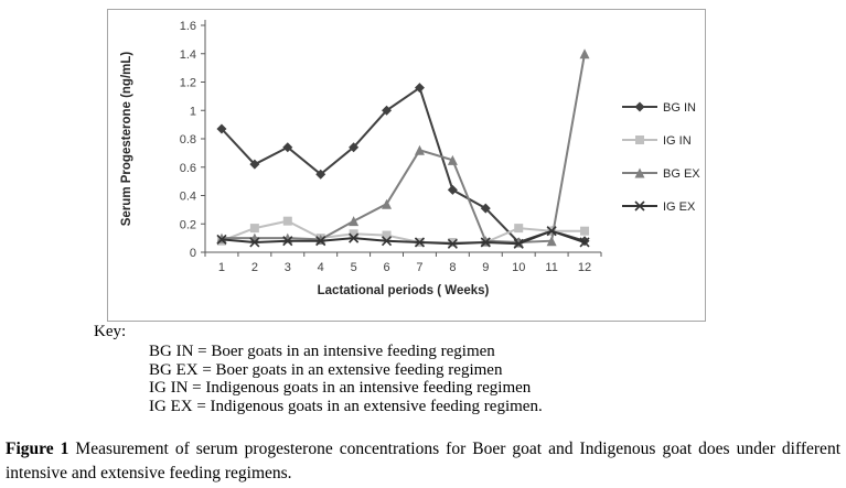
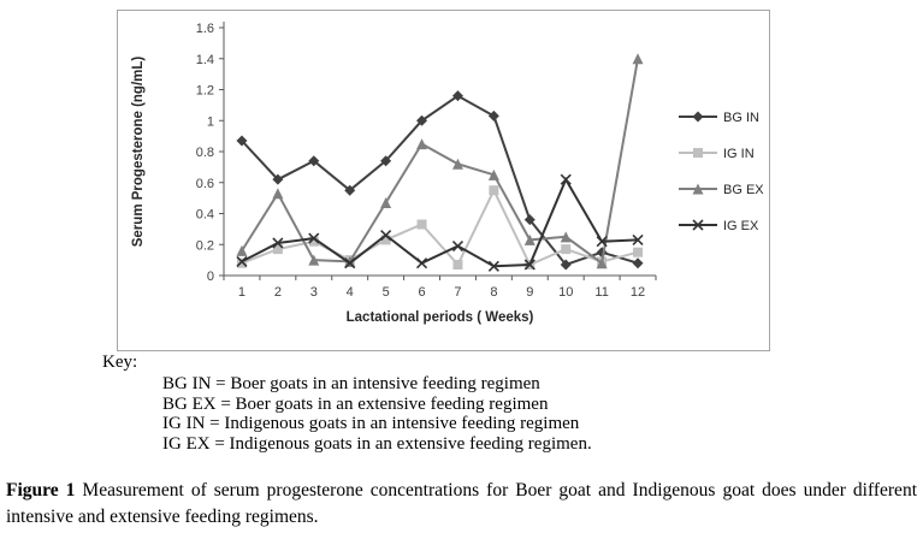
BG EX/1: 0.10 -> 0.16
BG EX/2: 0.10 -> 0.53
IG EX/2: 0.07 -> 0.21
IG EX/3: 0.08 -> 0.24
IG IN/5: 0.13 -> 0.23
BG EX/5: 0.22 -> 0.47
IG EX/5: 0.10 -> 0.26
IG IN/6: 0.12 -> 0.33
BG EX/6: 0.34 -> 0.85
IG EX/7: 0.07 -> 0.19
BG IN/8: 0.44 -> 1.03
IG IN/8: 0.07 -> 0.55
BG IN/9: 0.31 -> 0.36
BG EX/9: 0.08 -> 0.23
BG EX/10: 0.07 -> 0.25
IG EX/10: 0.06 -> 0.62
IG IN/11: 0.15 -> 0.09
IG EX/11: 0.15 -> 0.22
IG EX/12: 0.07 -> 0.23
